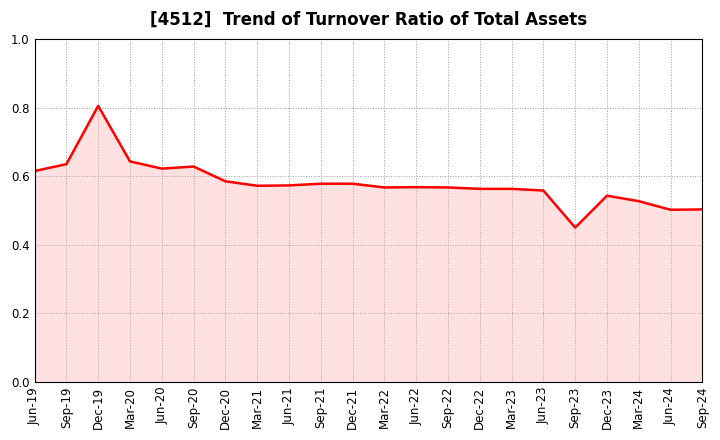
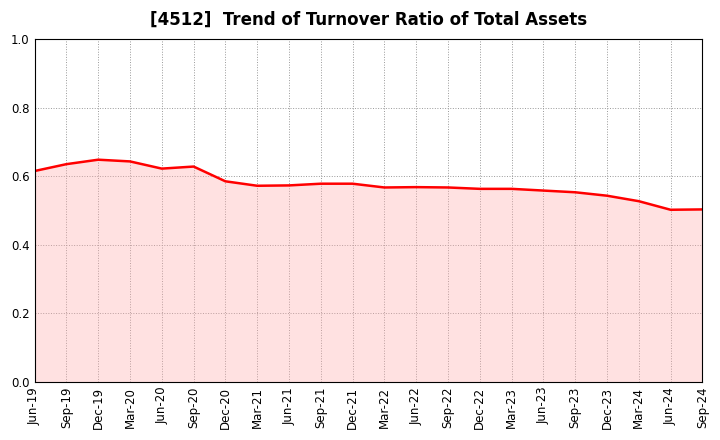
Dec-19: 0.805 -> 0.648
Sep-23: 0.450 -> 0.553
